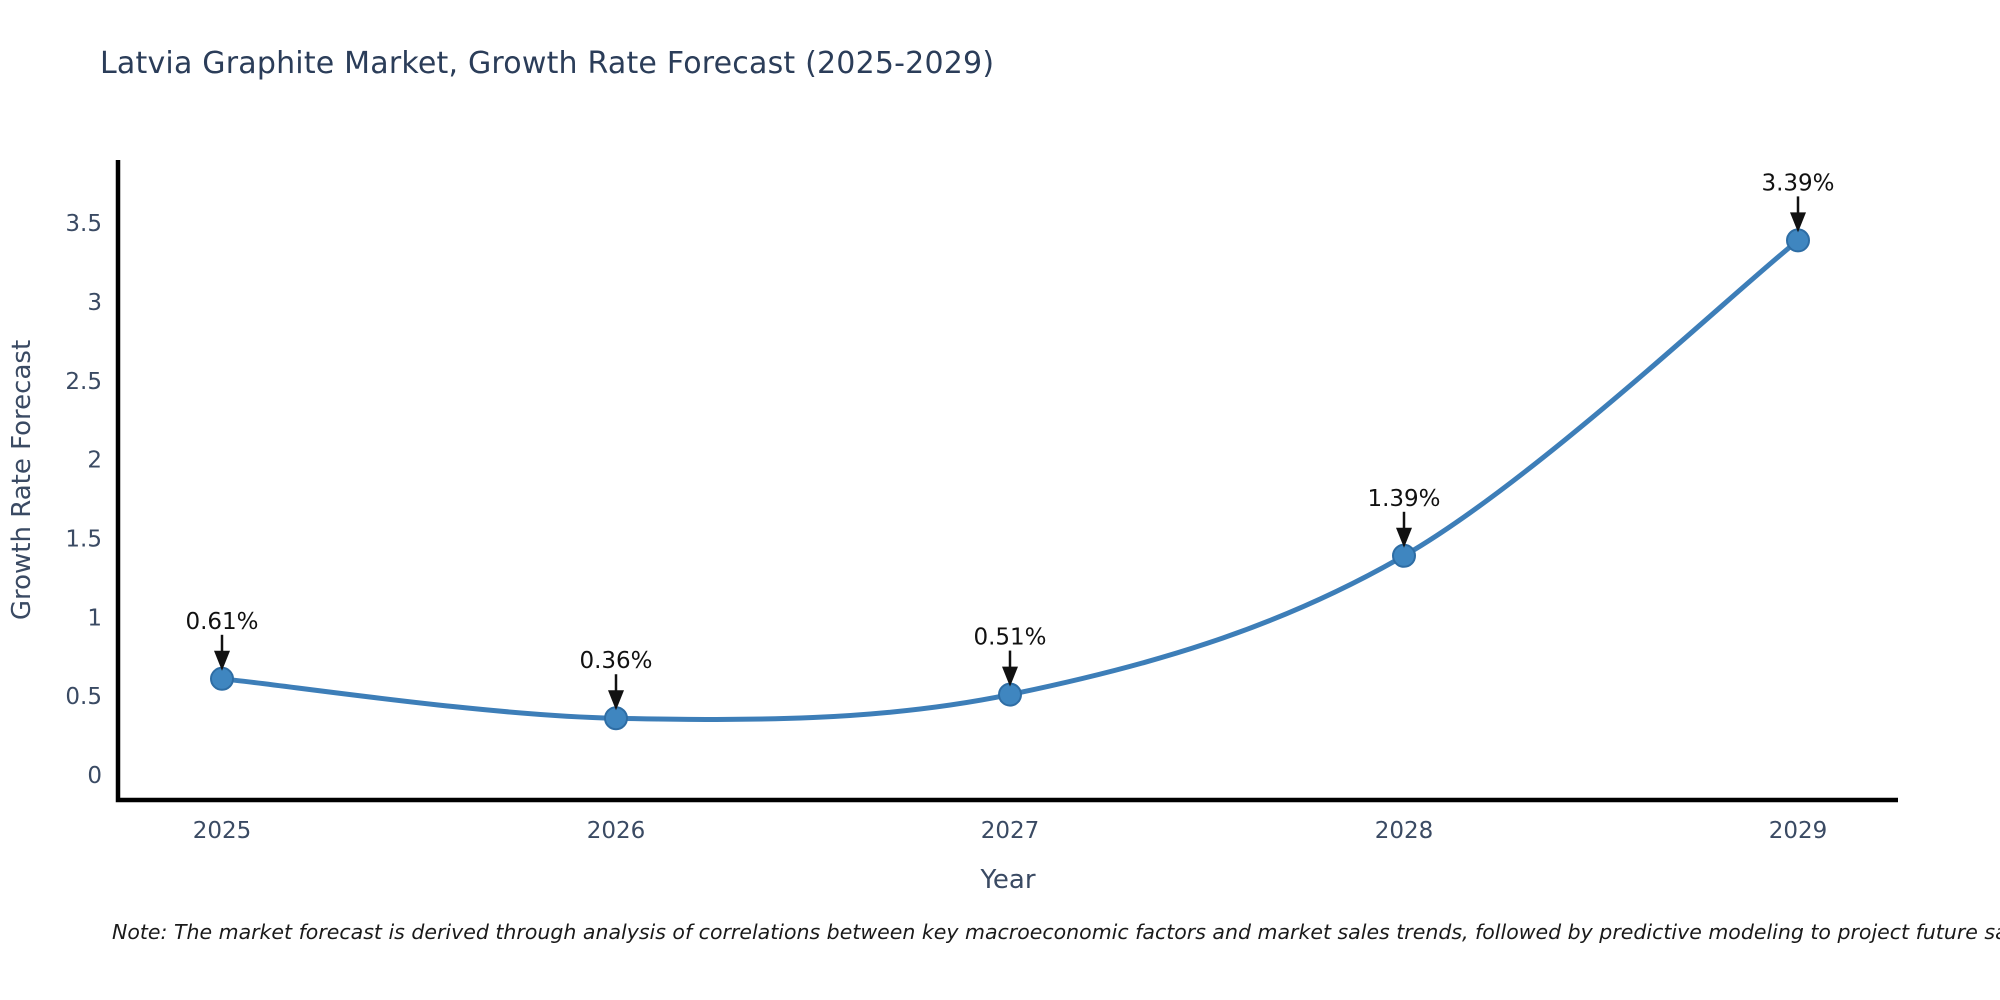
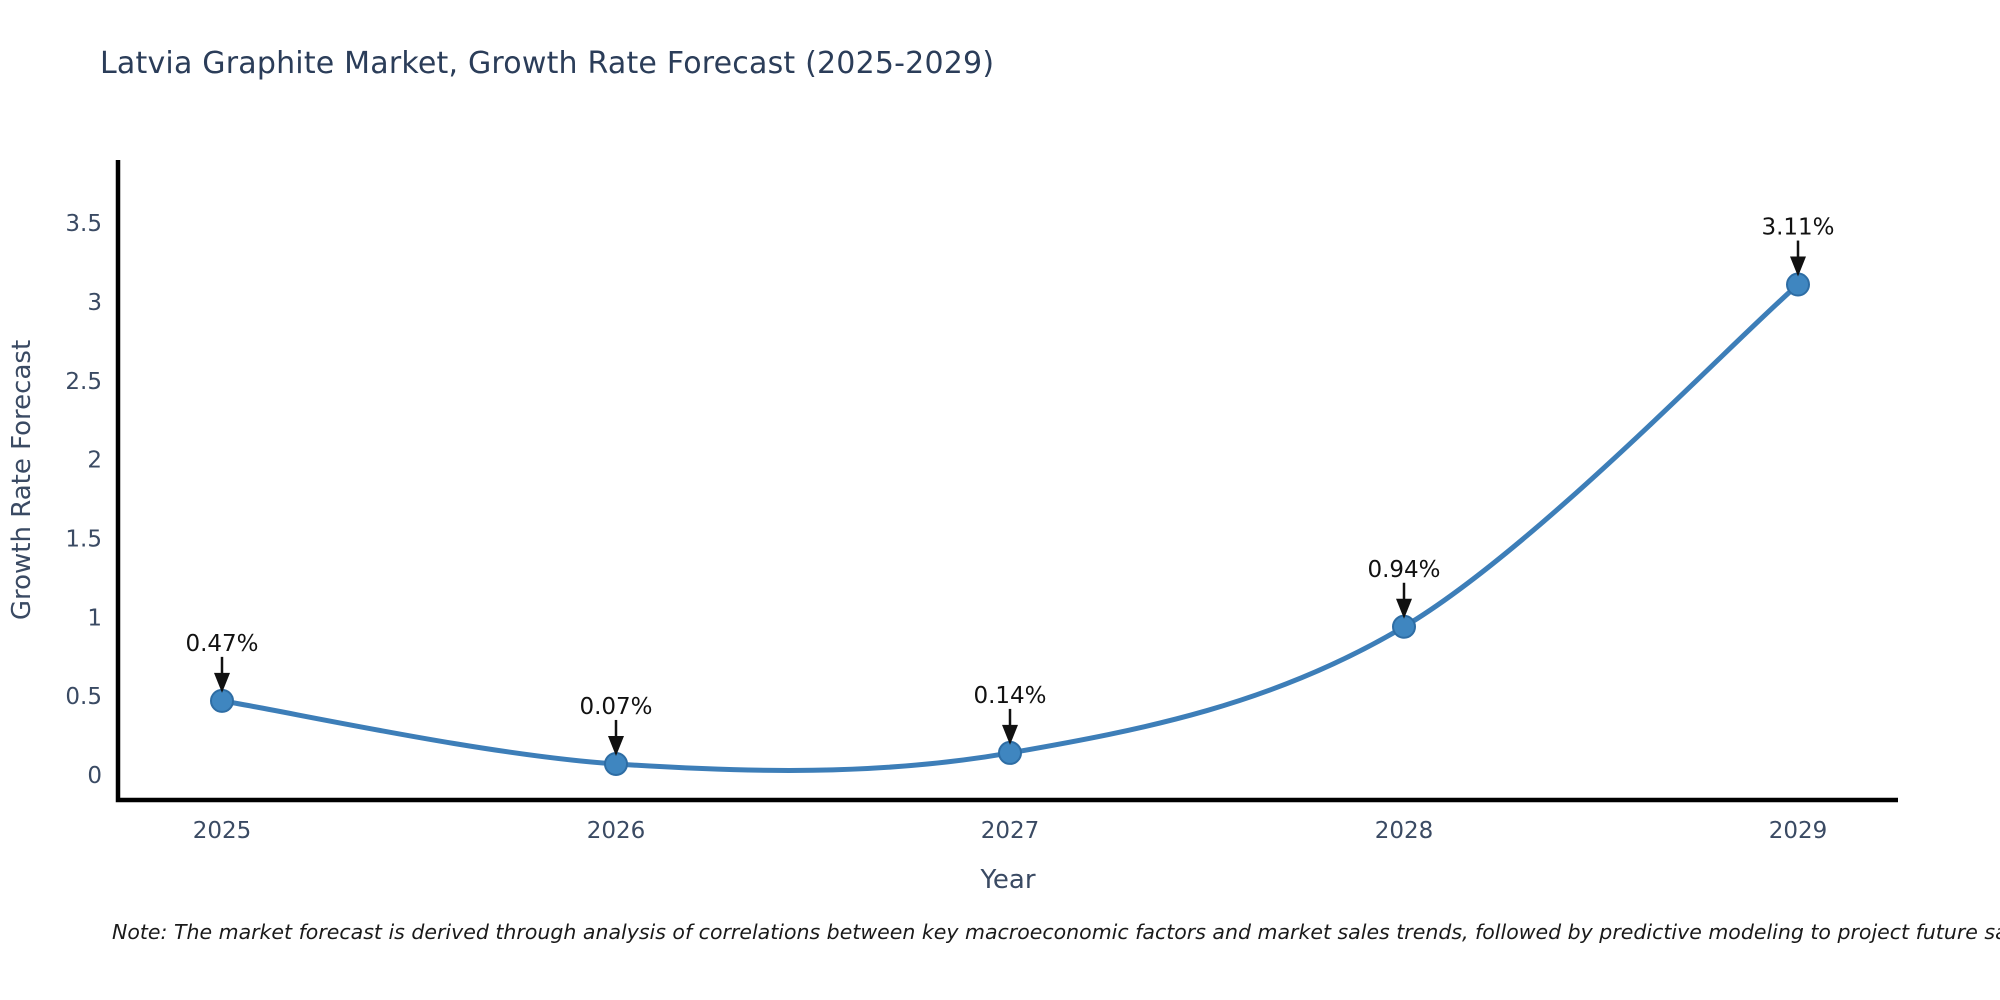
2025: 0.61% -> 0.47%
2026: 0.36% -> 0.07%
2027: 0.51% -> 0.14%
2028: 1.39% -> 0.94%
2029: 3.39% -> 3.11%
